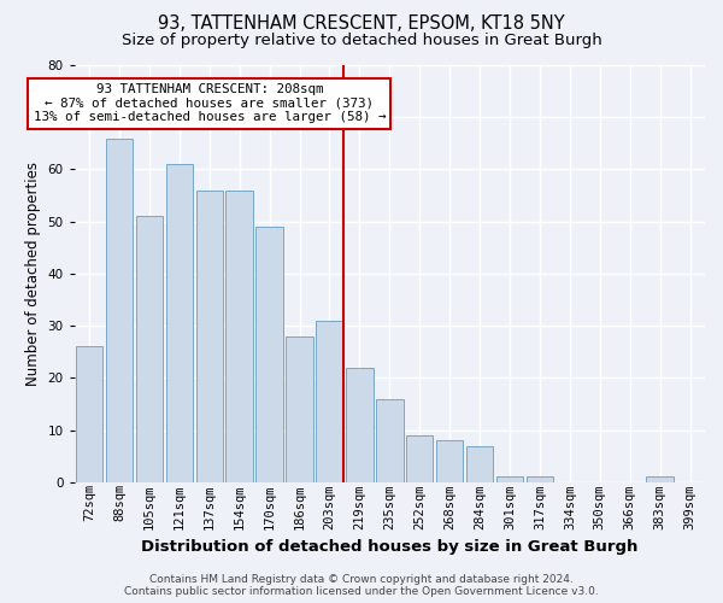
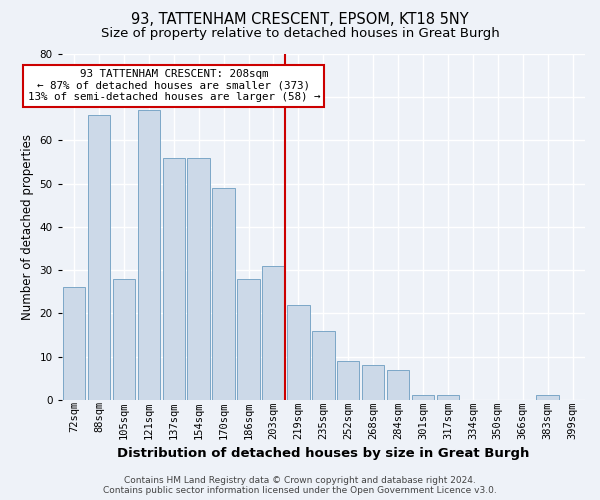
105sqm: 51 -> 28
121sqm: 61 -> 67
